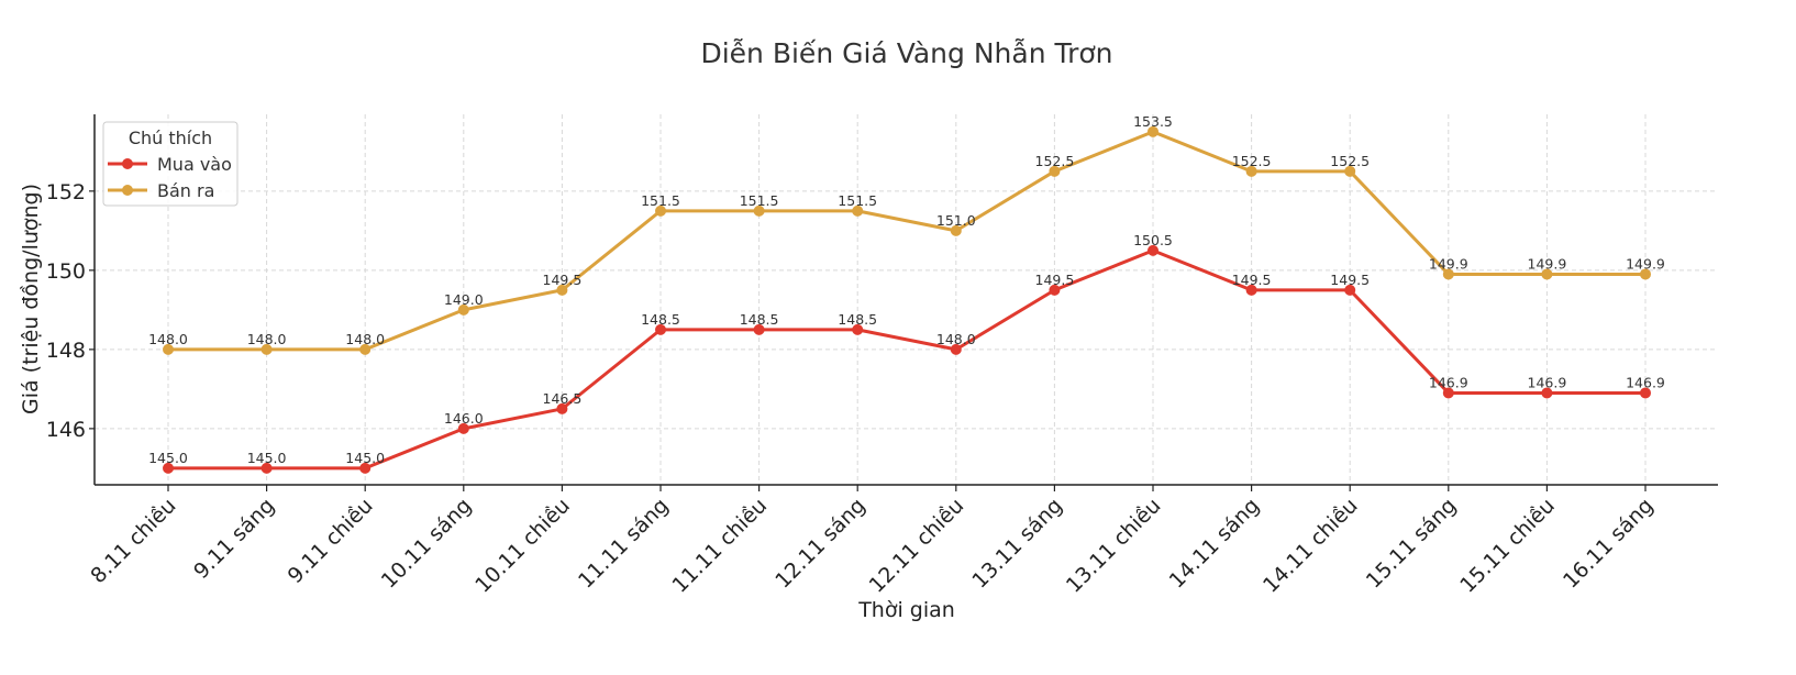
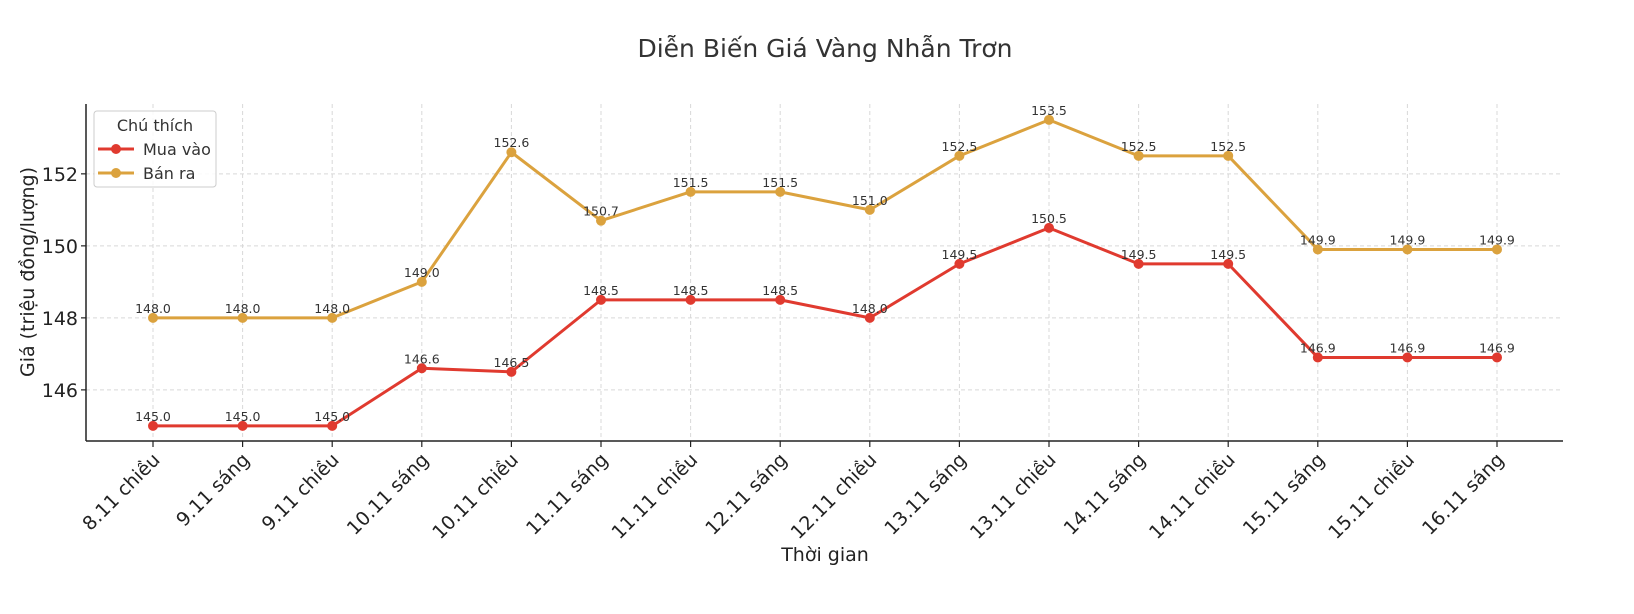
Mua vào/10.11 sáng: 146.0 -> 146.6
Bán ra/10.11 chiều: 149.5 -> 152.6
Bán ra/11.11 sáng: 151.5 -> 150.7
